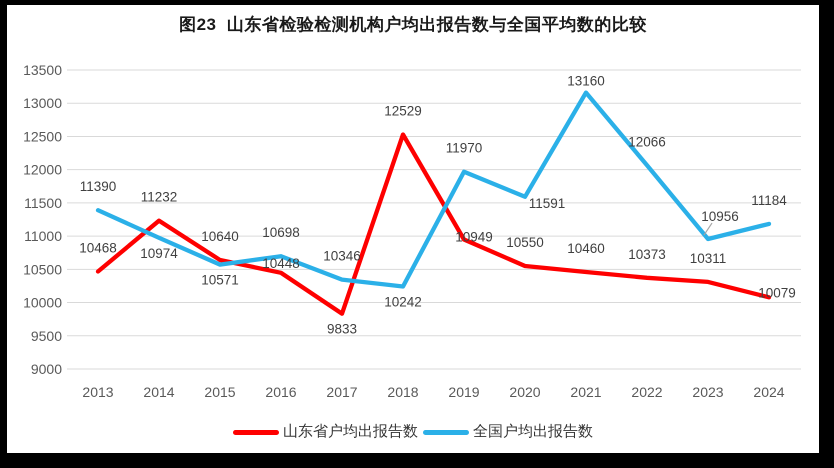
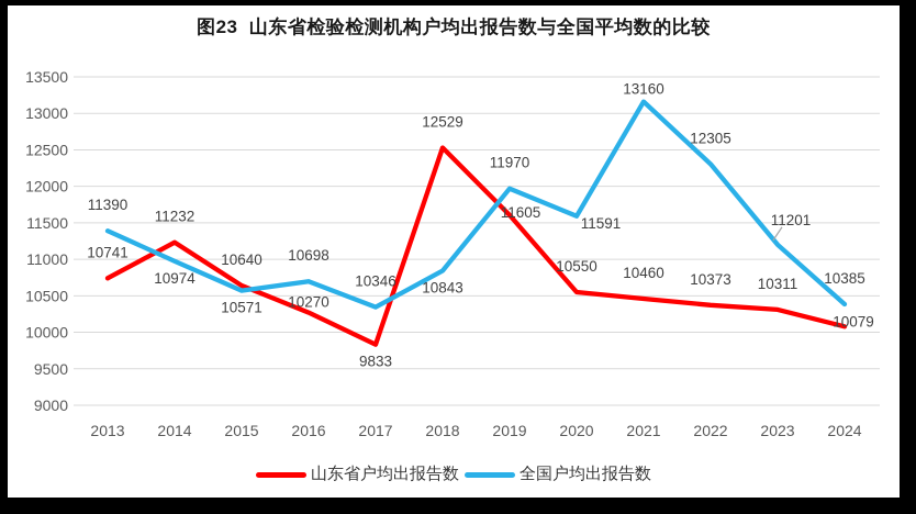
山东省户均出报告数/2013: 10468 -> 10741
山东省户均出报告数/2016: 10448 -> 10270
全国户均出报告数/2018: 10242 -> 10843
山东省户均出报告数/2019: 10949 -> 11605
全国户均出报告数/2022: 12066 -> 12305
全国户均出报告数/2023: 10956 -> 11201
全国户均出报告数/2024: 11184 -> 10385
